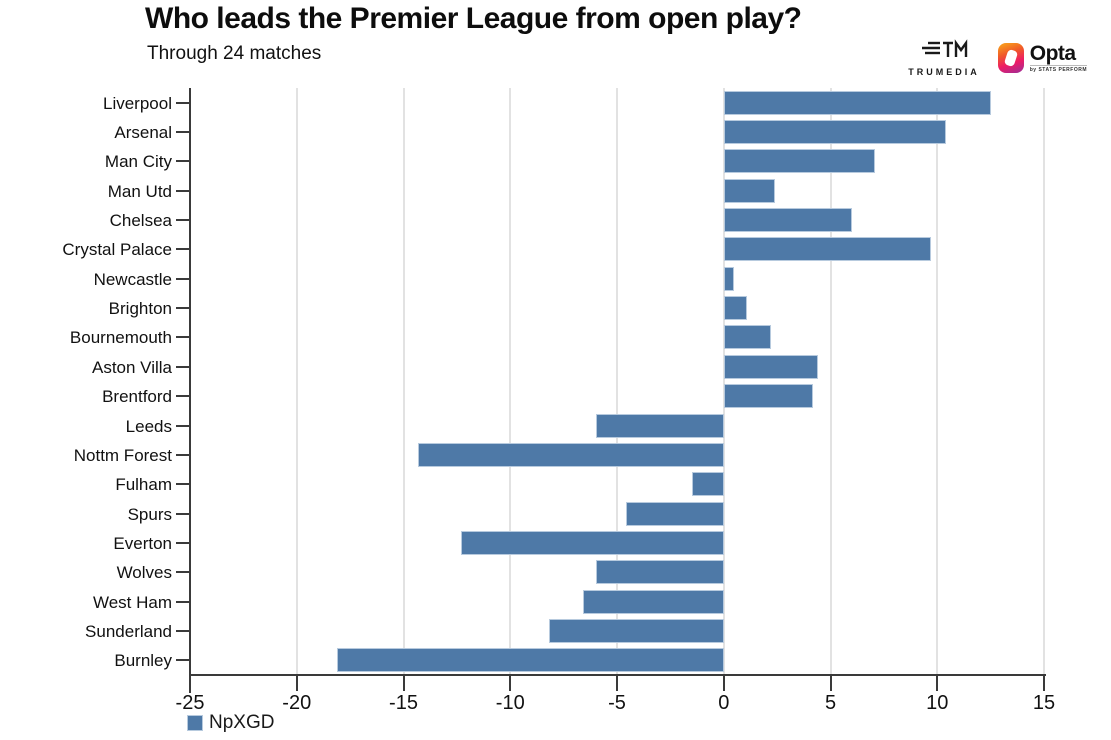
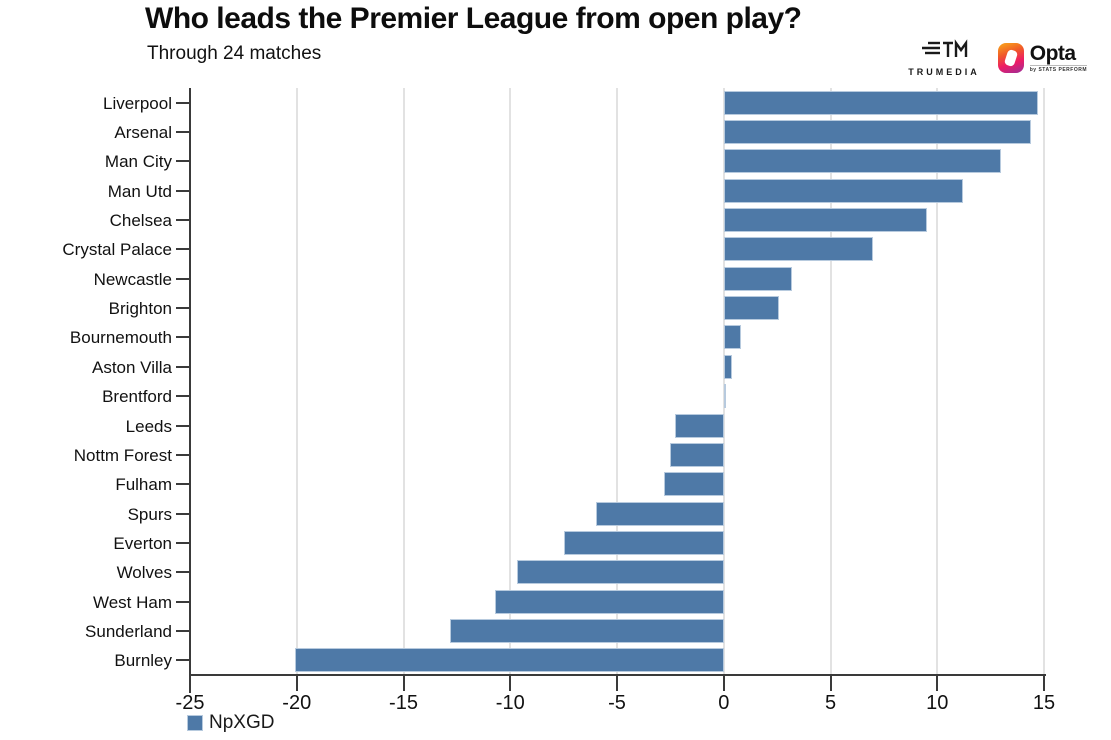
Liverpool: 12.5 -> 14.7
Arsenal: 10.4 -> 14.4
Man City: 7.1 -> 13.0
Man Utd: 2.4 -> 11.2
Chelsea: 6.0 -> 9.5
Crystal Palace: 9.7 -> 7.0
Newcastle: 0.5 -> 3.2
Brighton: 1.1 -> 2.6
Bournemouth: 2.2 -> 0.8
Aston Villa: 4.4 -> 0.4
Brentford: 4.2 -> 0.1
Leeds: -6.0 -> -2.3
Nottm Forest: -14.3 -> -2.5
Fulham: -1.5 -> -2.8
Spurs: -4.6 -> -6.0
Everton: -12.3 -> -7.5
Wolves: -6.0 -> -9.7
West Ham: -6.6 -> -10.7
Sunderland: -8.2 -> -12.8
Burnley: -18.1 -> -20.1
